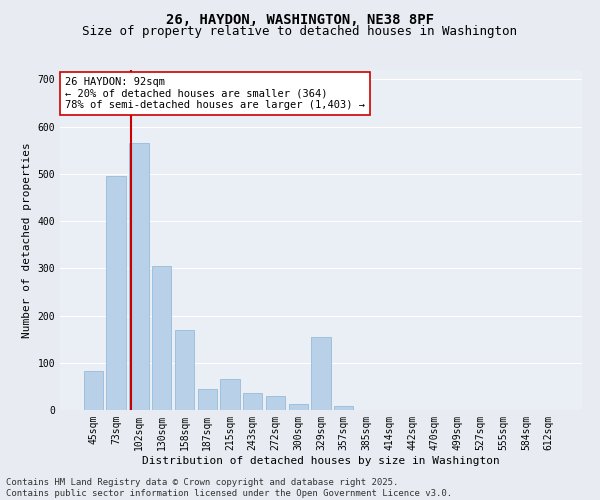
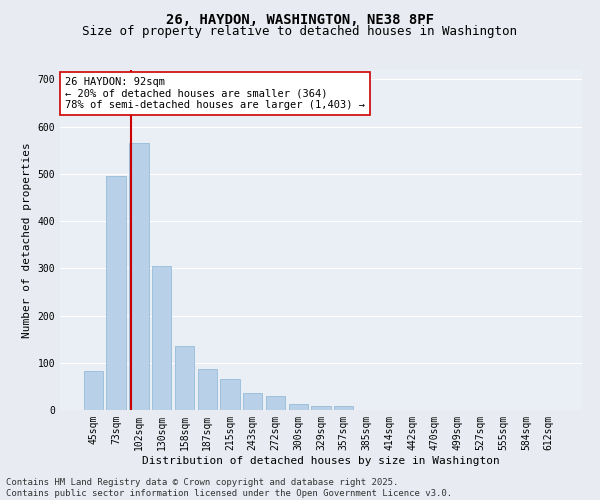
158sqm: 170 -> 135
187sqm: 45 -> 87
329sqm: 155 -> 8
